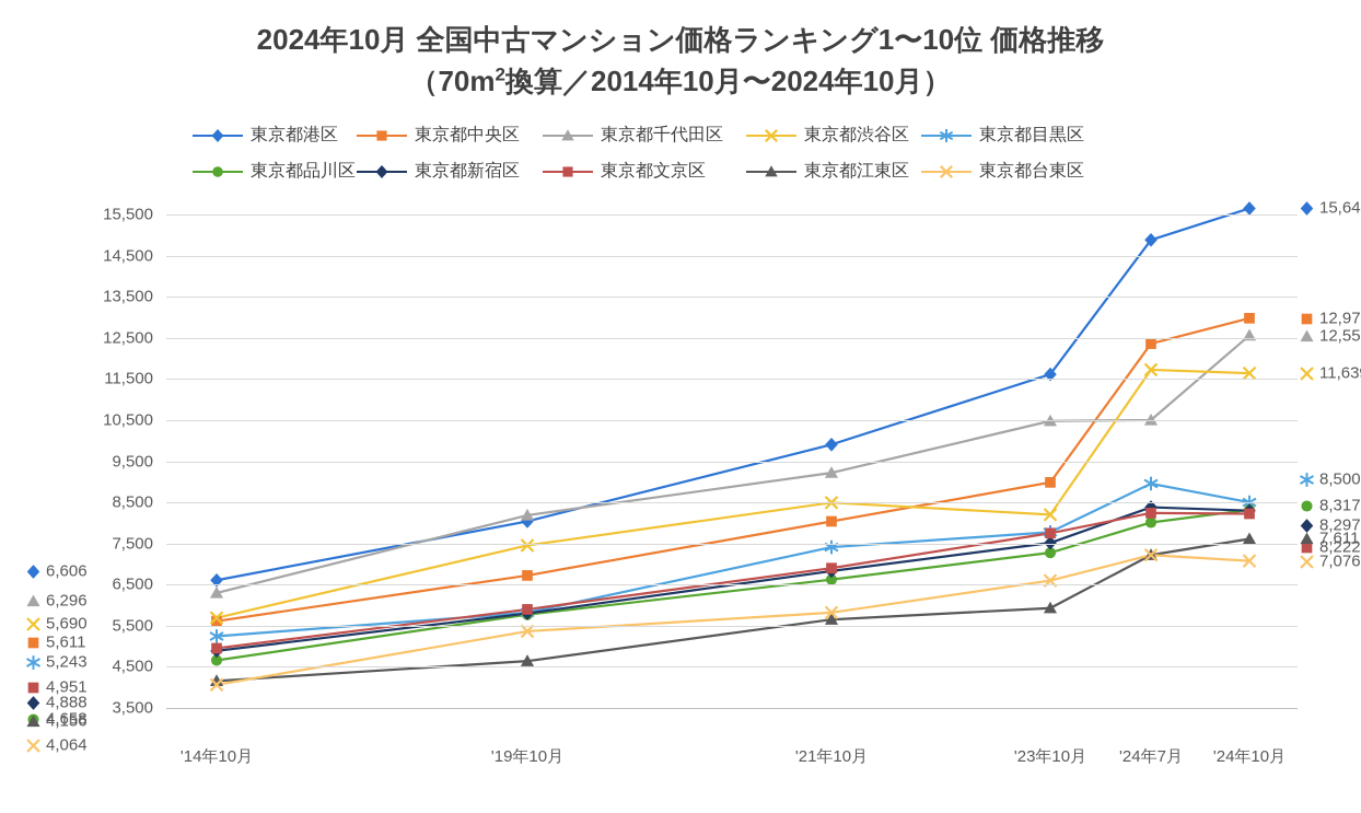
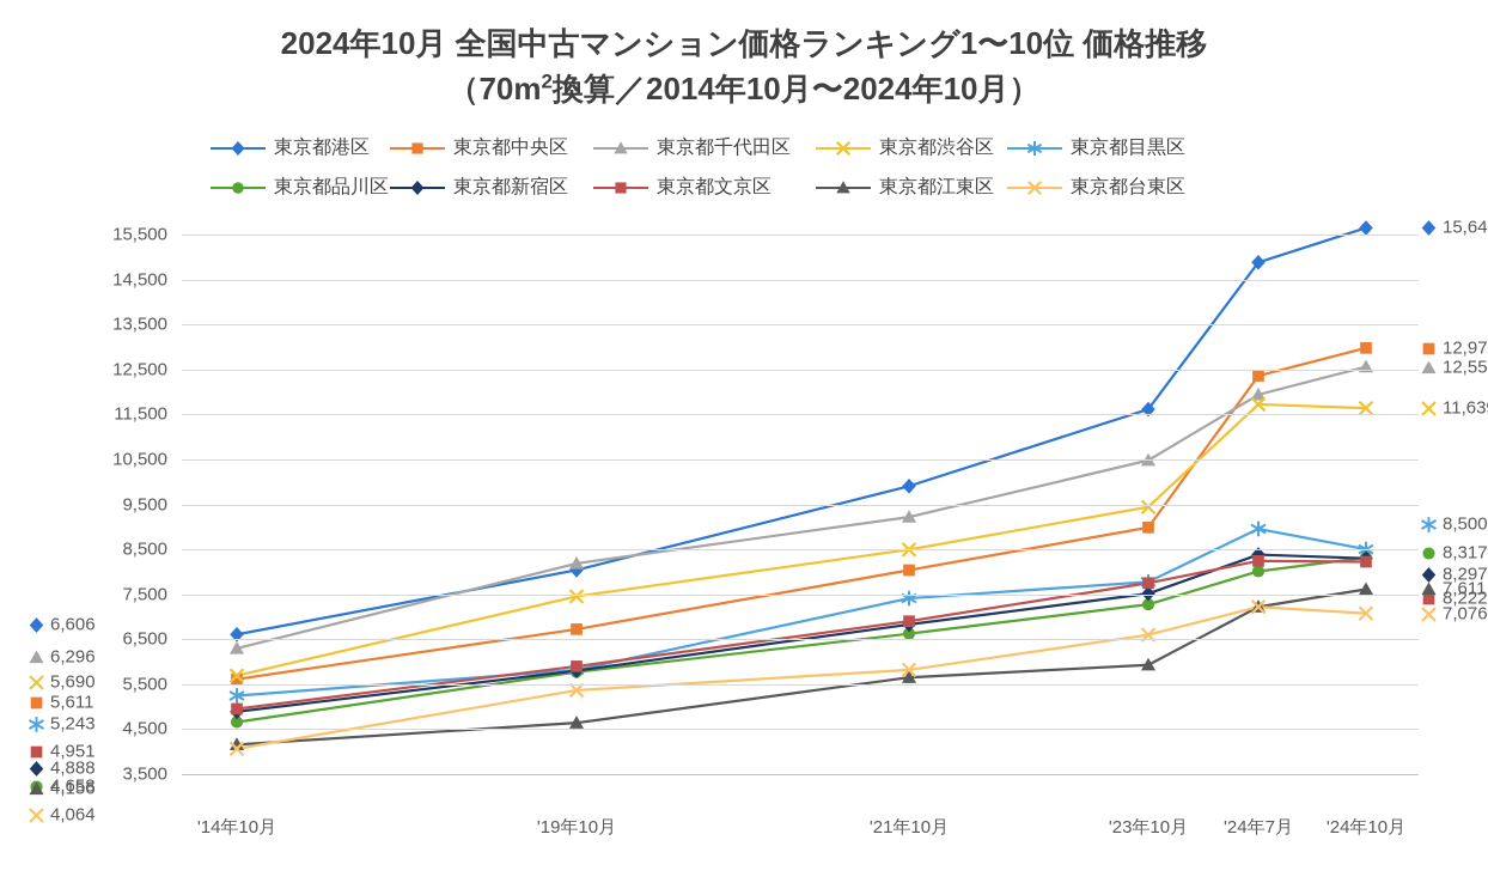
東京都渋谷区/'23年10月: 8200 -> 9400
東京都千代田区/'24年7月: 10500 -> 11900
